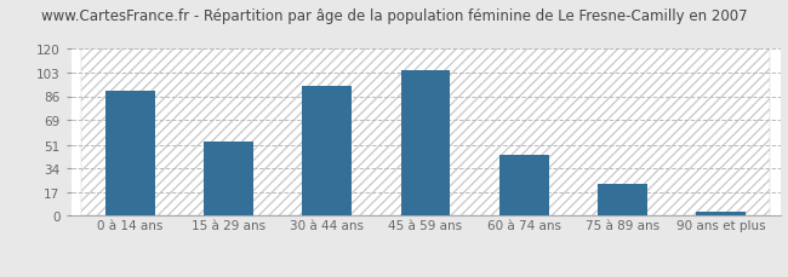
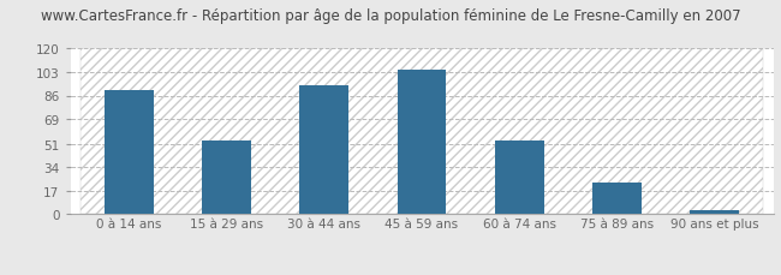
60 à 74 ans: 44 -> 53
